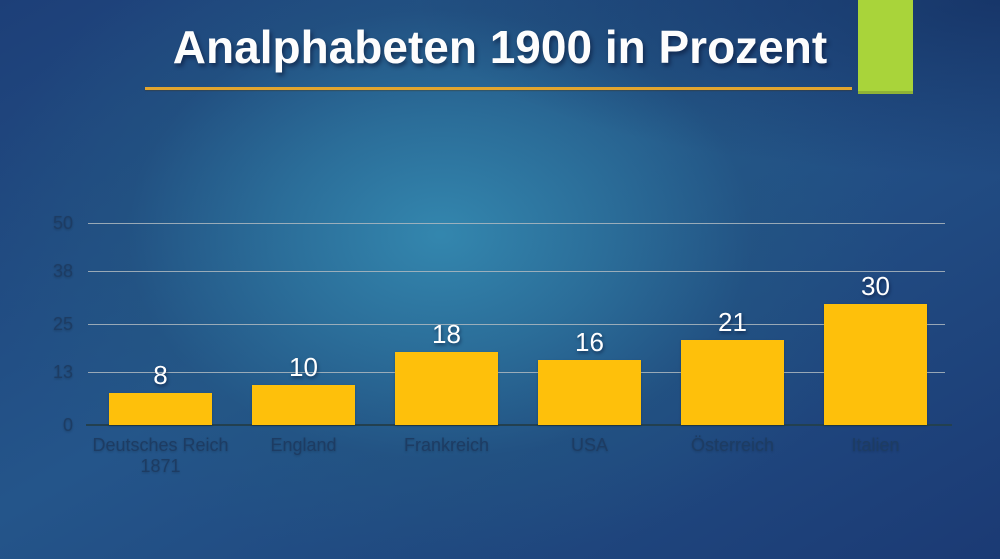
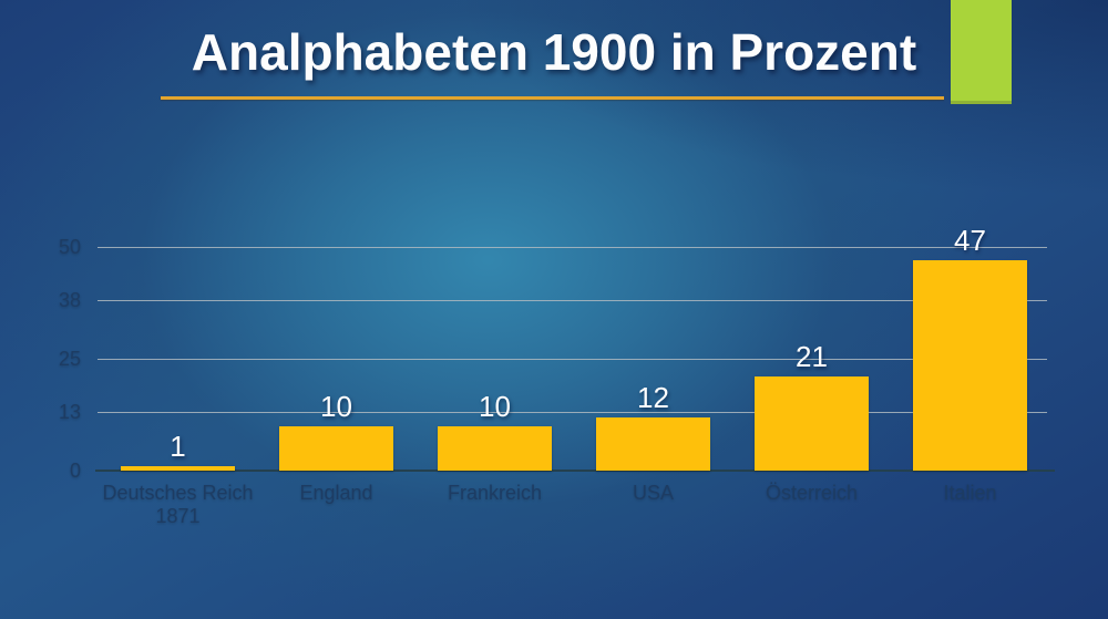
Deutsches Reich 1871: 8 -> 1
Frankreich: 18 -> 10
USA: 16 -> 12
Italien: 30 -> 47
